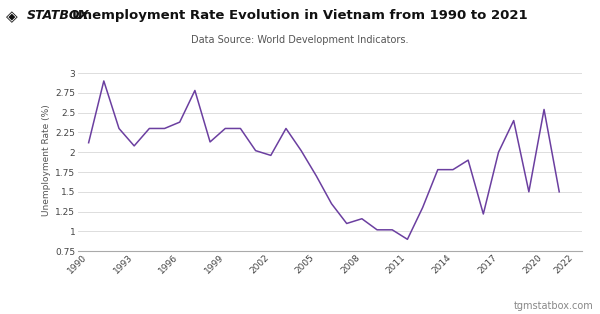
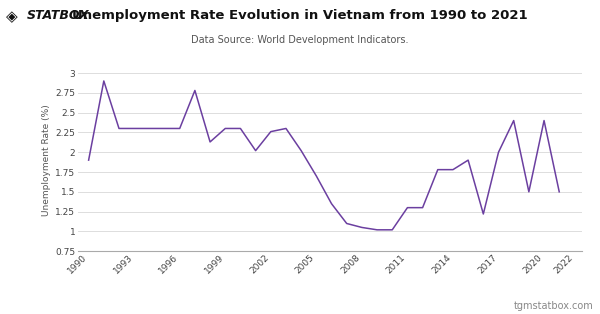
1990: 2.12 -> 1.90
1993: 2.08 -> 2.30
1996: 2.38 -> 2.30
2002: 1.96 -> 2.26
2008: 1.16 -> 1.05
2011: 0.90 -> 1.30
2020: 2.54 -> 2.40
